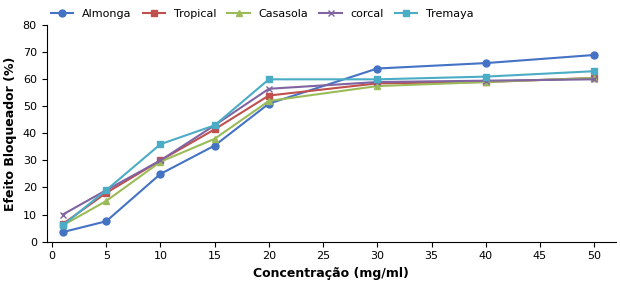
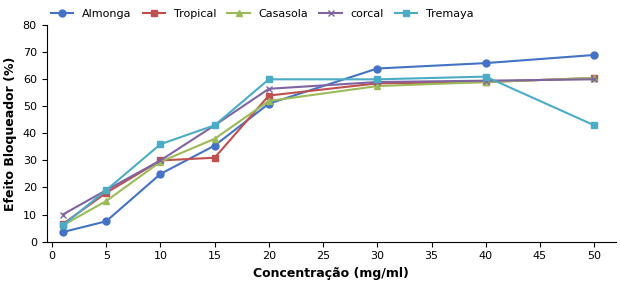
Tropical/15: 41.5 -> 31.0
Tremaya/50: 63 -> 43
